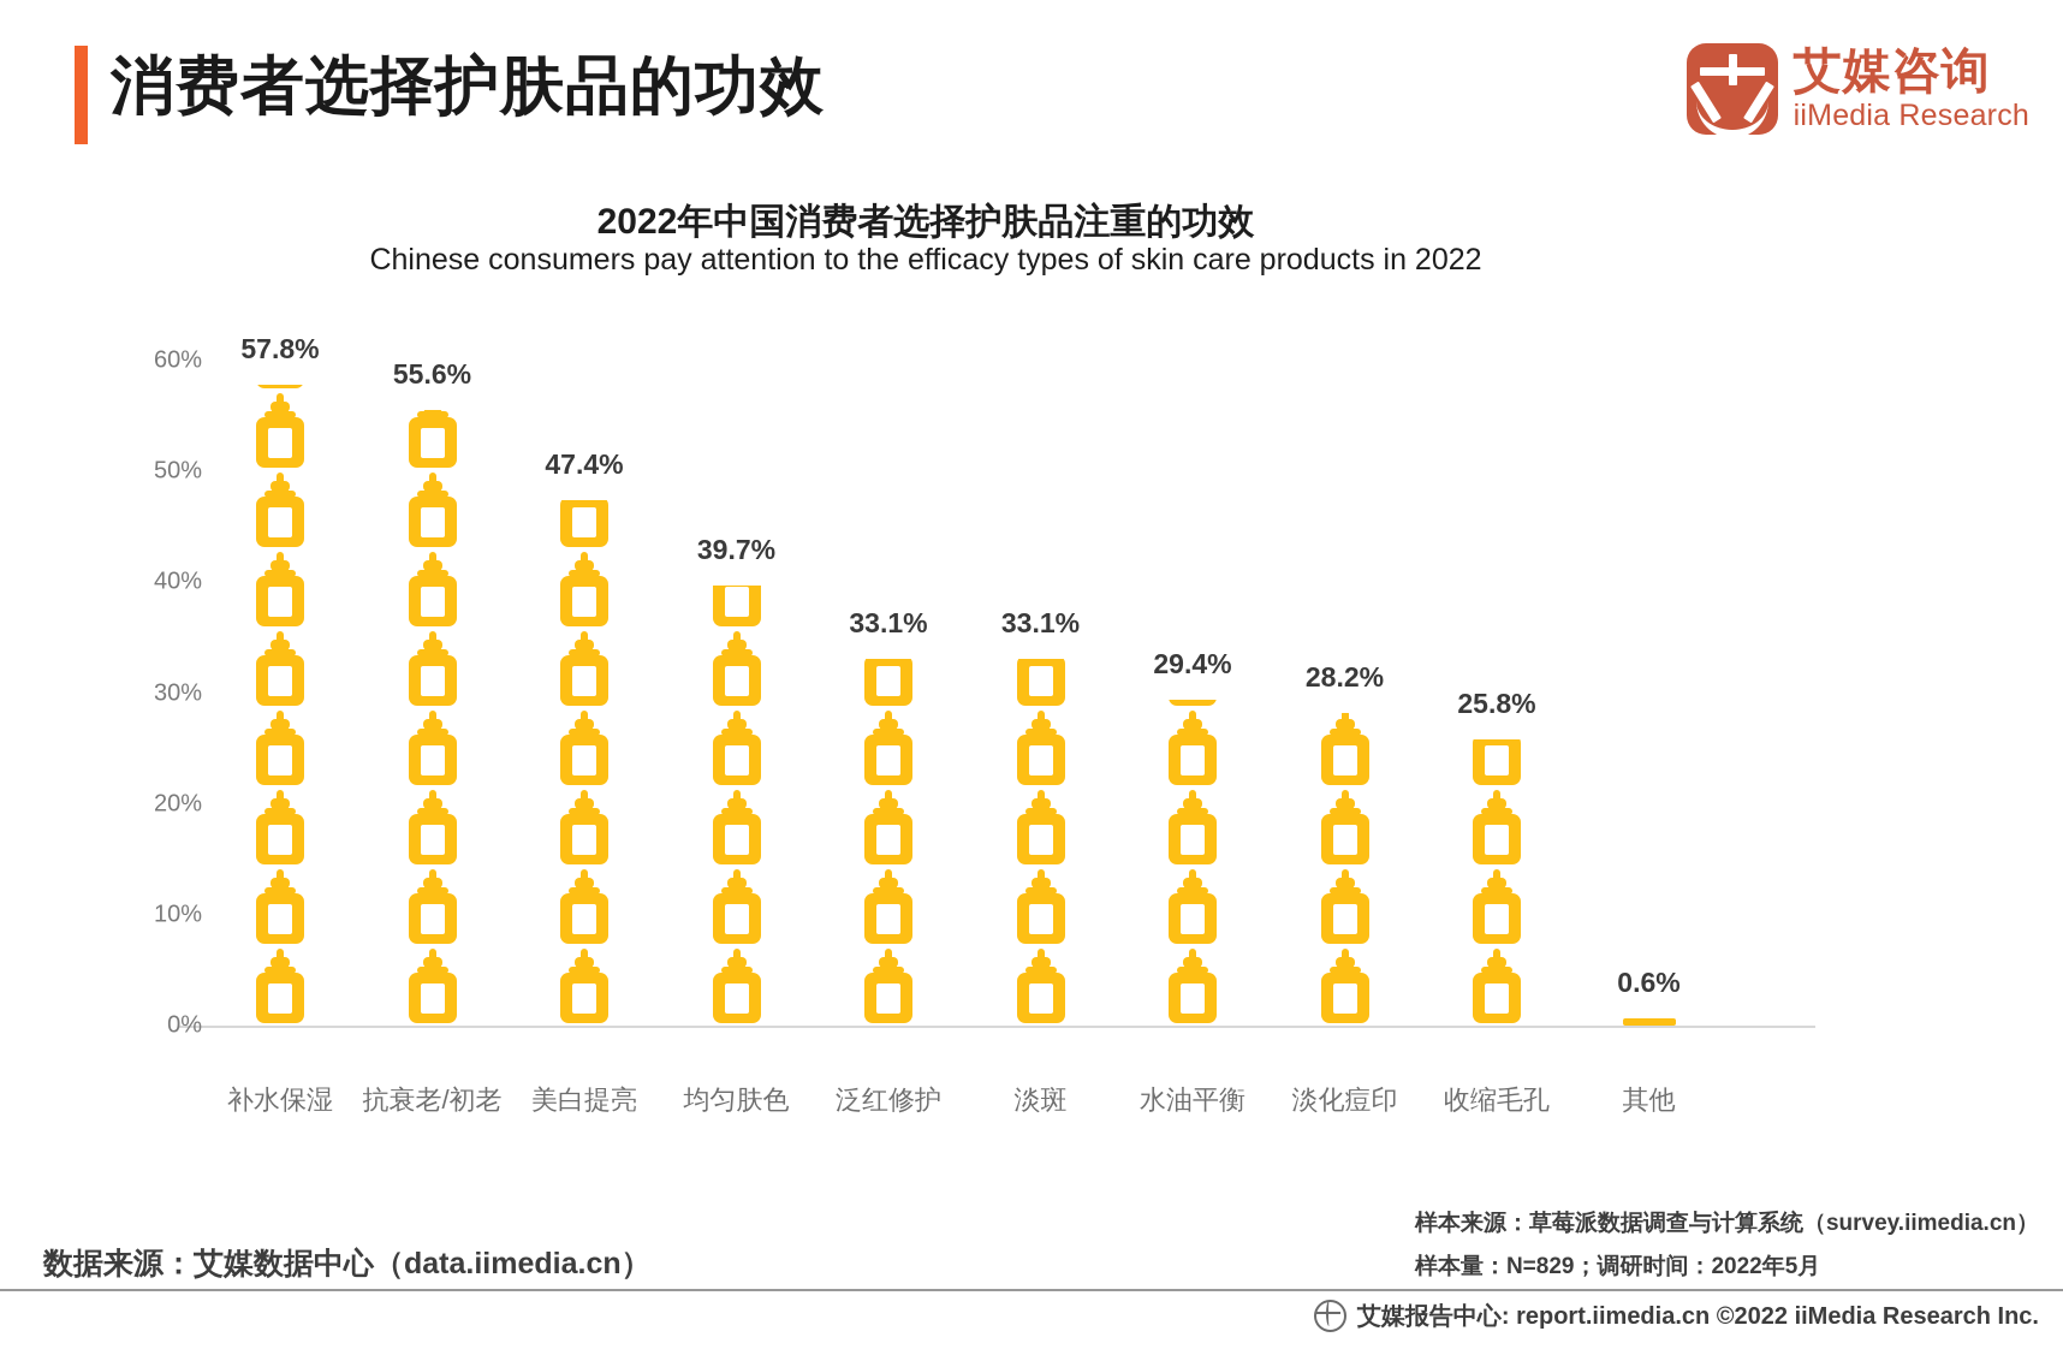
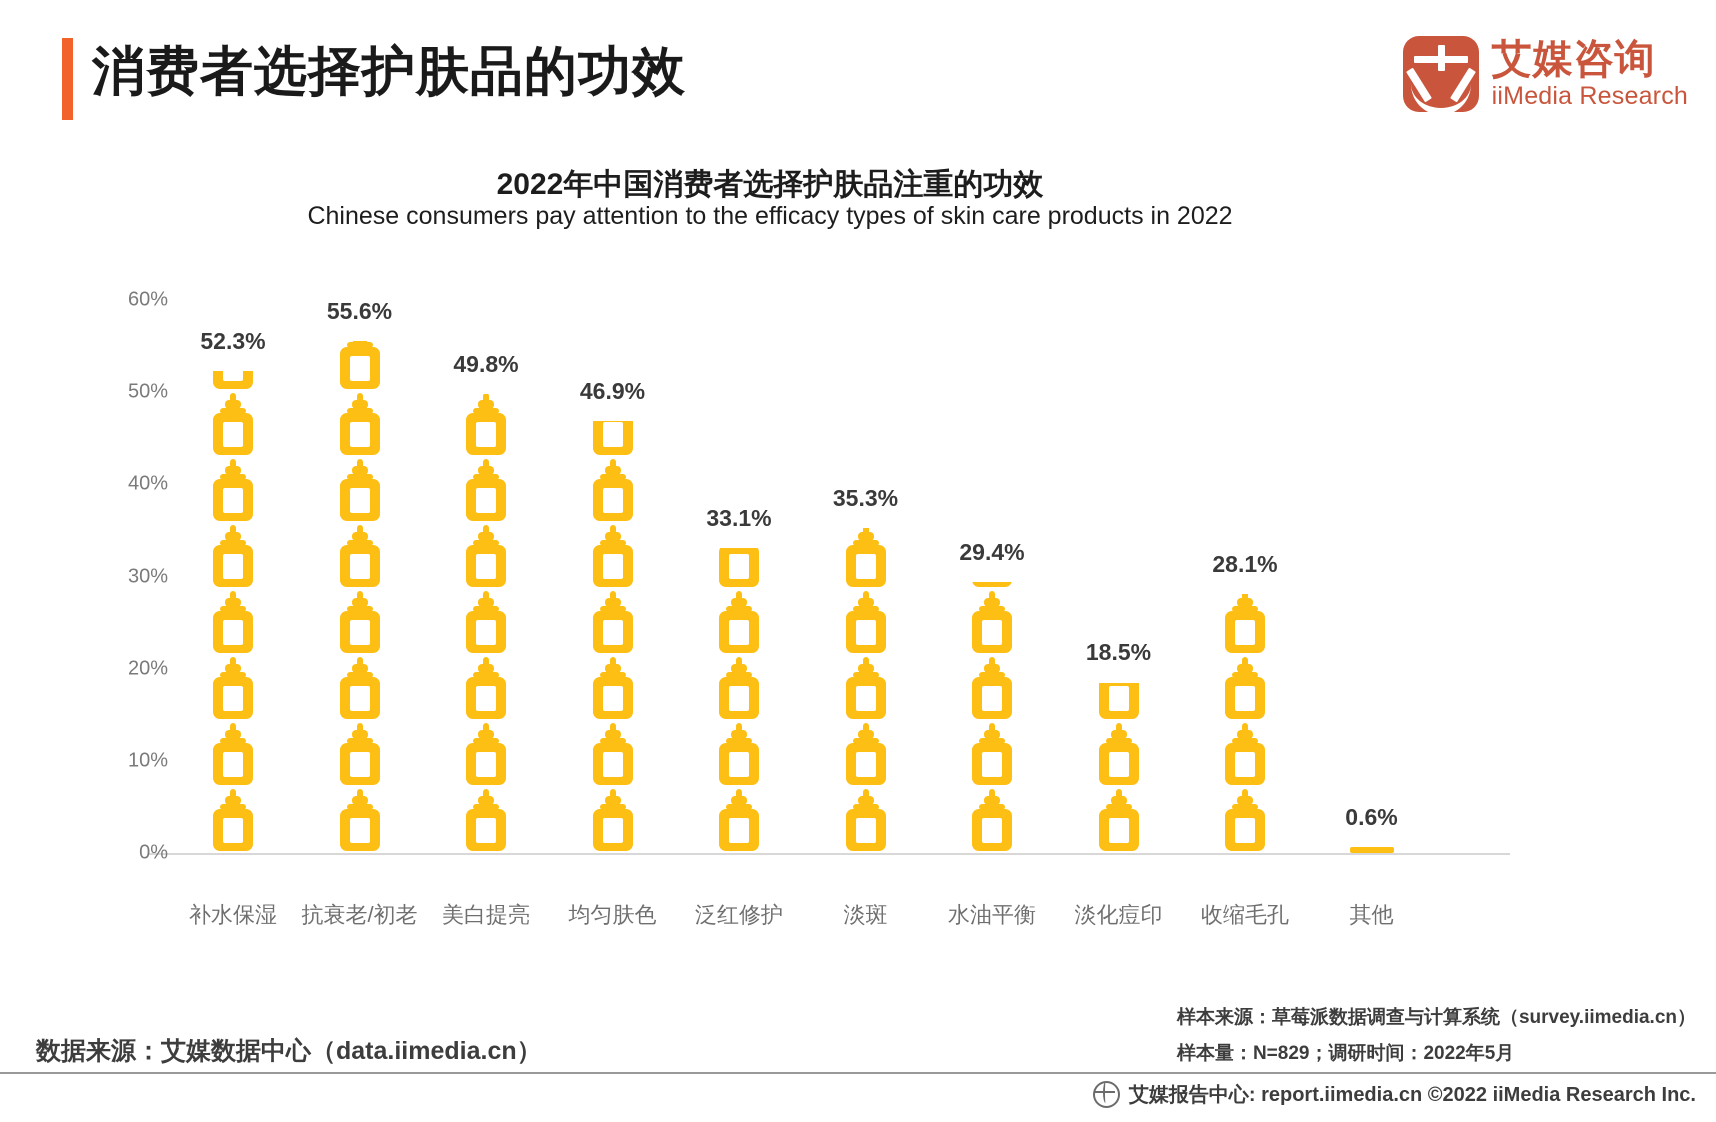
补水保湿: 57.8% -> 52.3%
美白提亮: 47.4% -> 49.8%
均匀肤色: 39.7% -> 46.9%
淡斑: 33.1% -> 35.3%
淡化痘印: 28.2% -> 18.5%
收缩毛孔: 25.8% -> 28.1%
